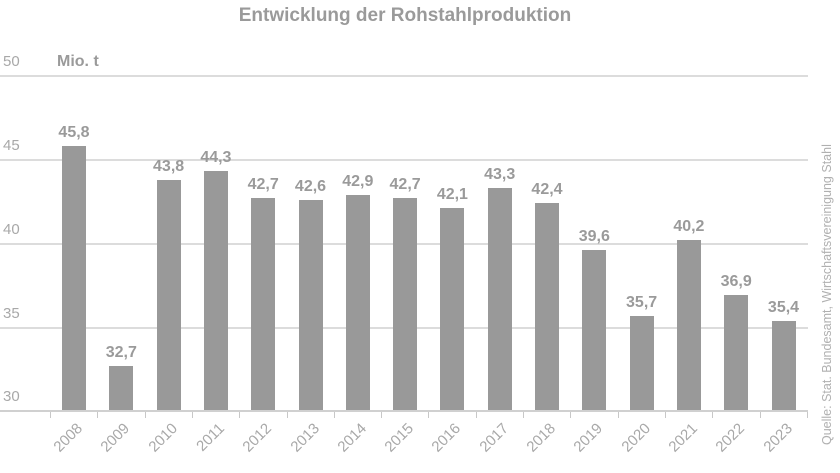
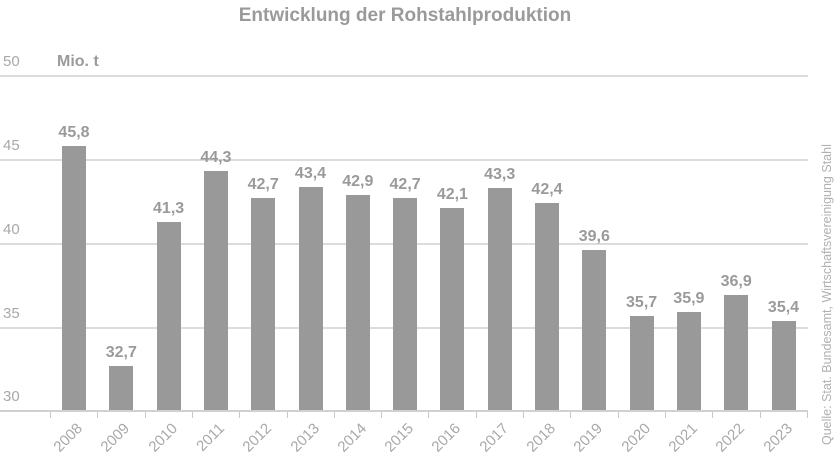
2010: 43,8 -> 41,3
2013: 42,6 -> 43,4
2021: 40,2 -> 35,9
